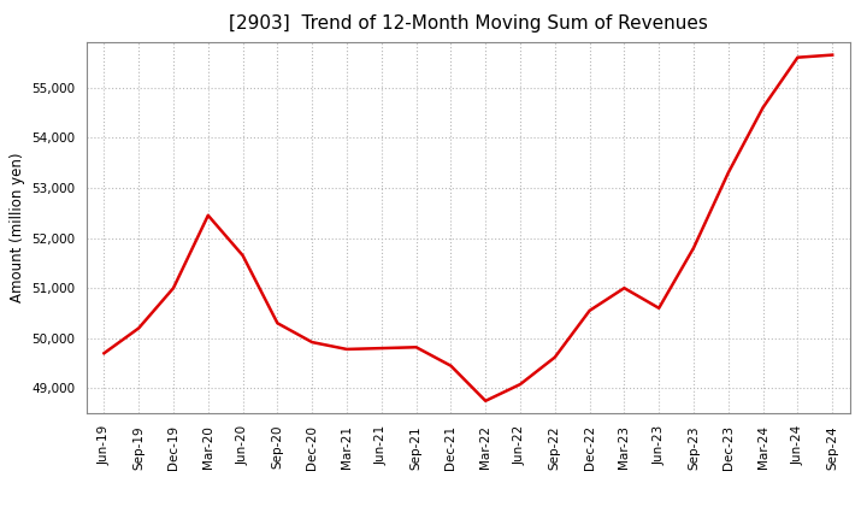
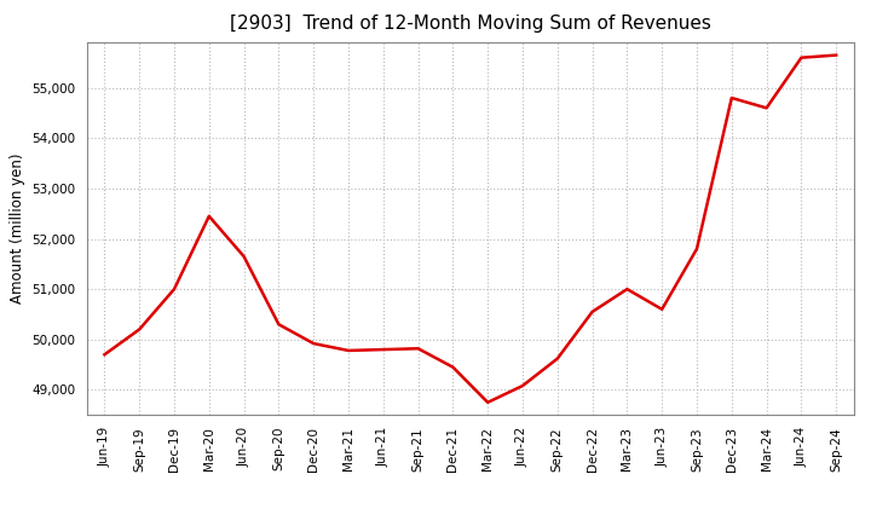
Dec-23: 53,300 -> 54,800
